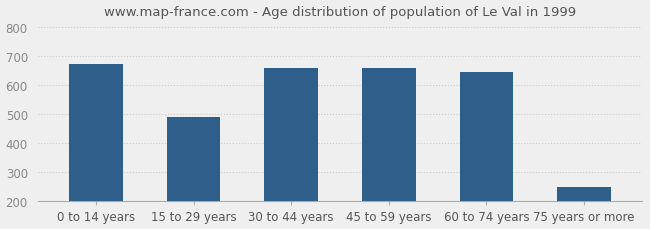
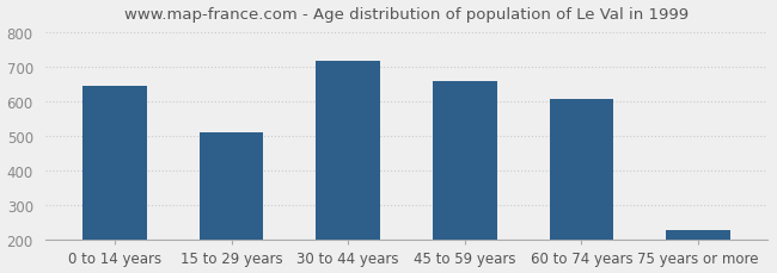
0 to 14 years: 675 -> 645
15 to 29 years: 490 -> 510
30 to 44 years: 660 -> 720
60 to 74 years: 645 -> 607
75 years or more: 250 -> 228
